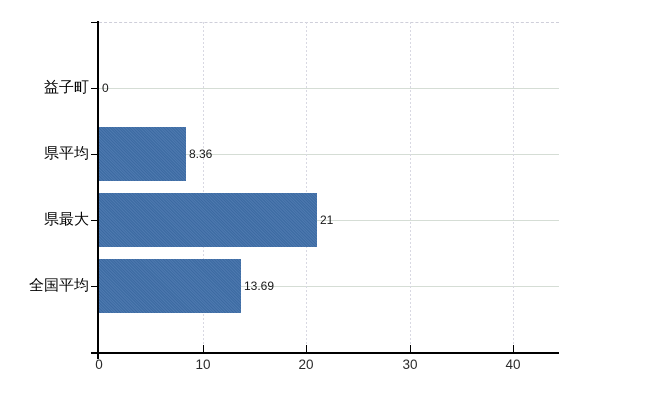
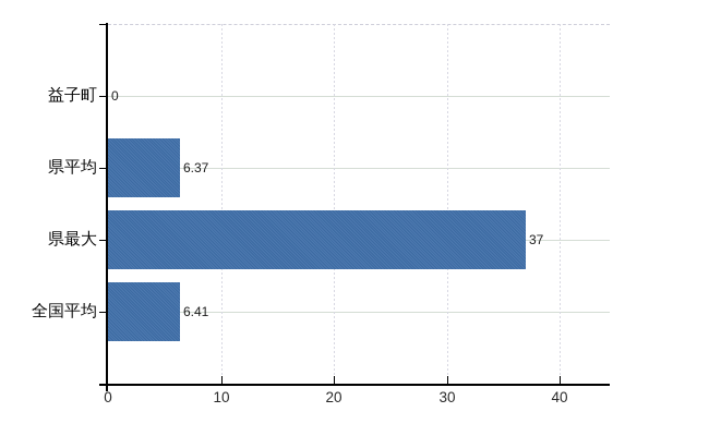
県平均: 8.36 -> 6.37
県最大: 21 -> 37
全国平均: 13.69 -> 6.41
